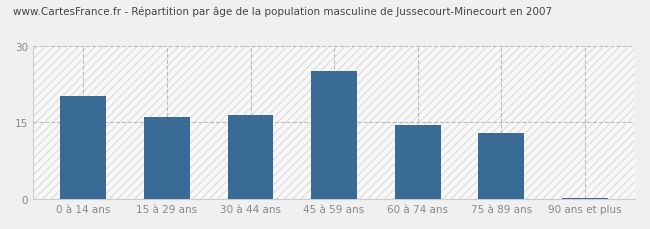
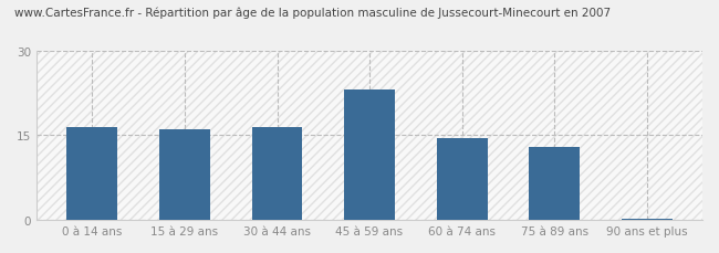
0 à 14 ans: 20.2 -> 16.5
45 à 59 ans: 25.0 -> 23.0
